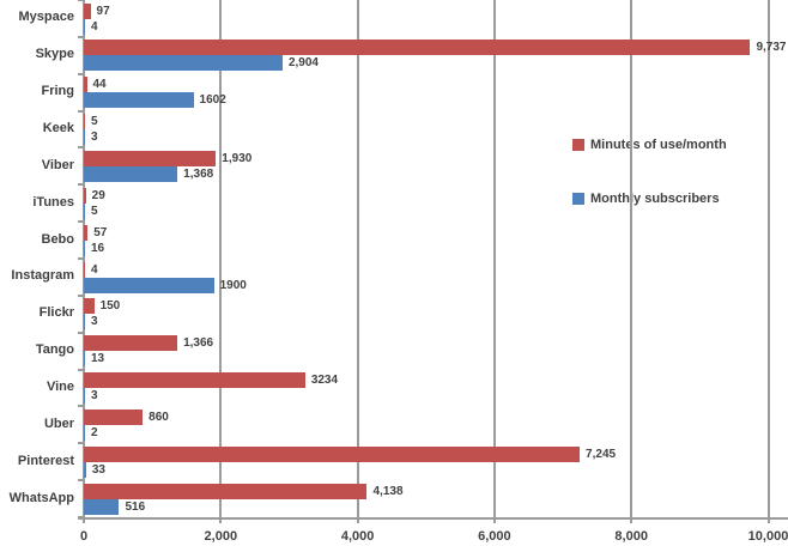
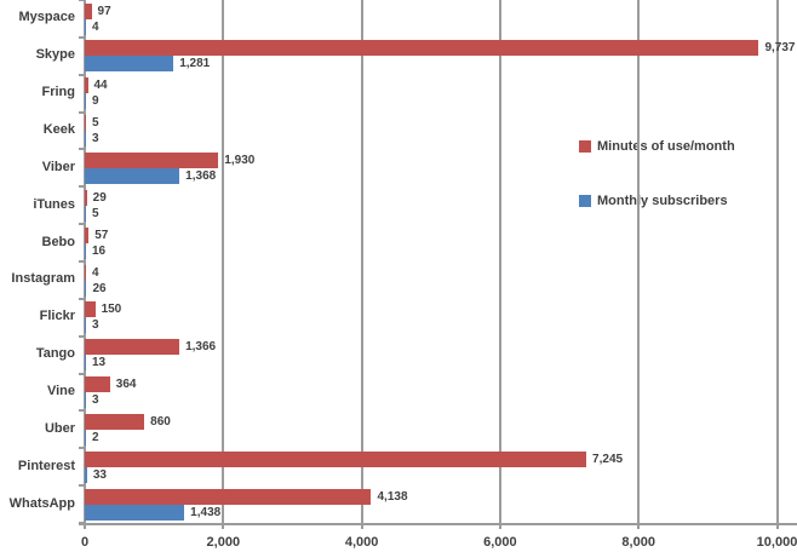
Monthly subscribers/Skype: 2,904 -> 1,281
Monthly subscribers/Fring: 1602 -> 9
Monthly subscribers/Instagram: 1900 -> 26
Minutes of use/month/Vine: 3234 -> 364
Monthly subscribers/WhatsApp: 516 -> 1,438
